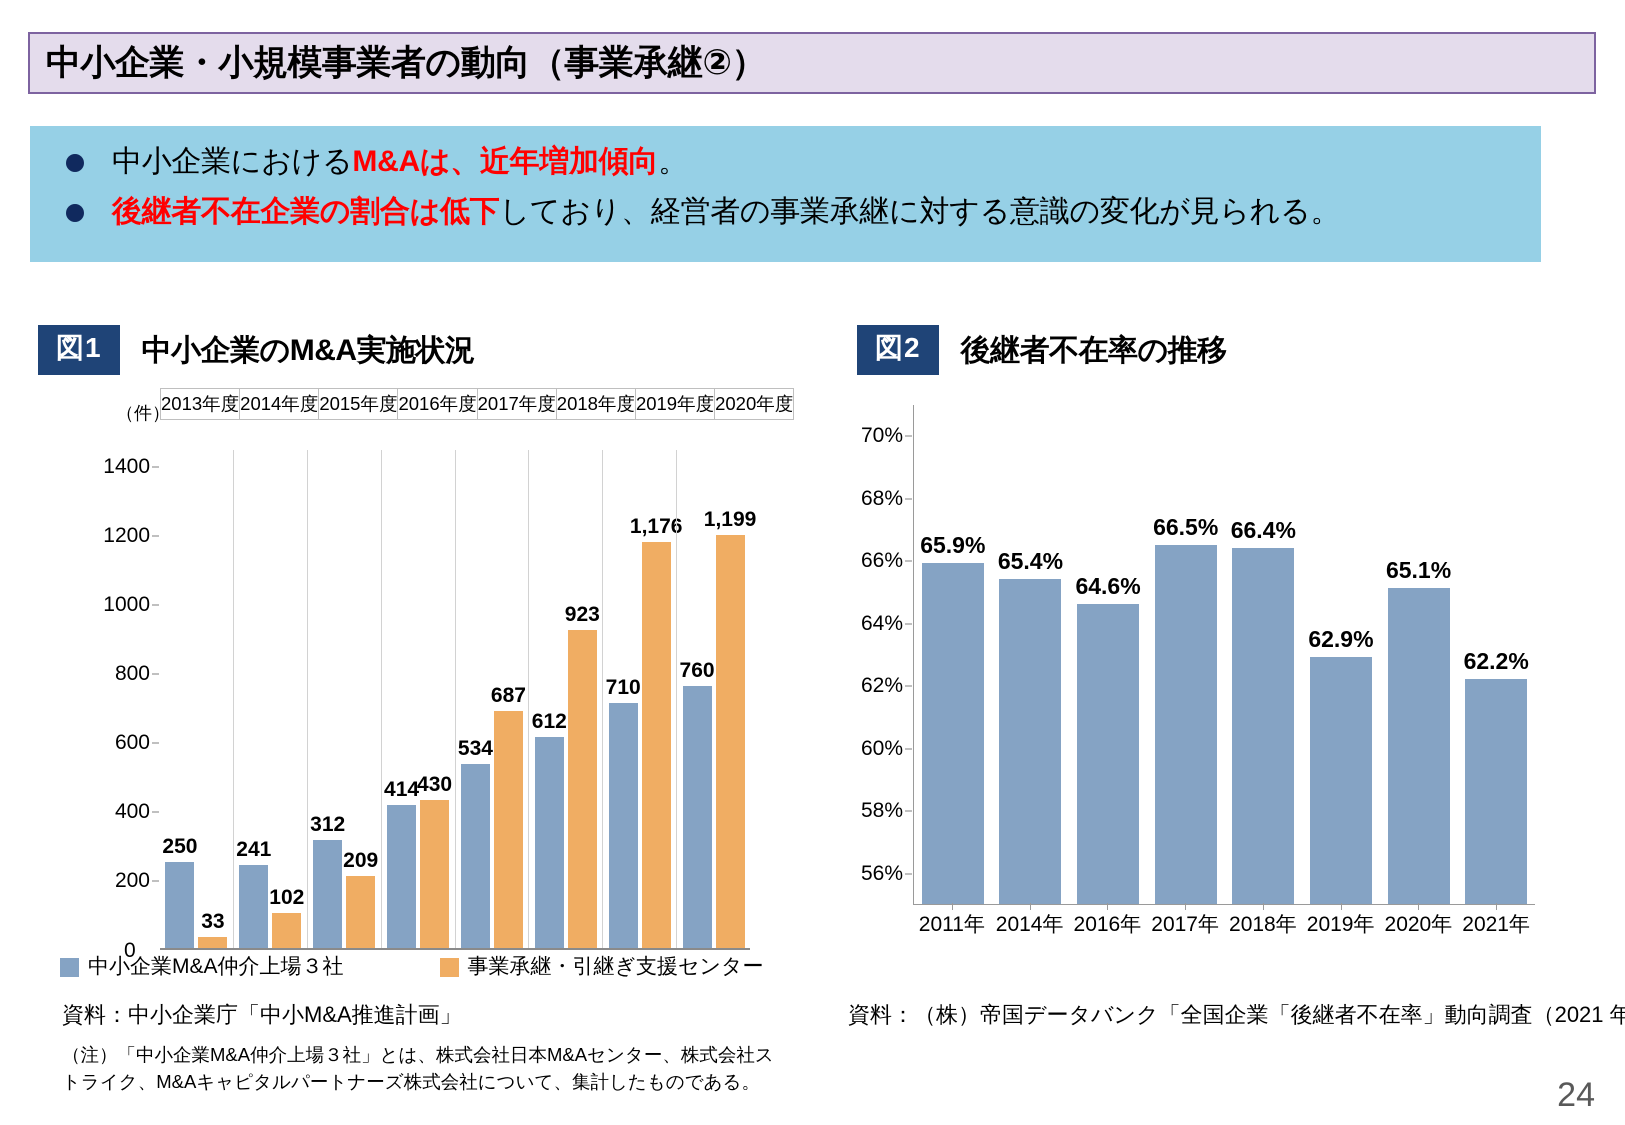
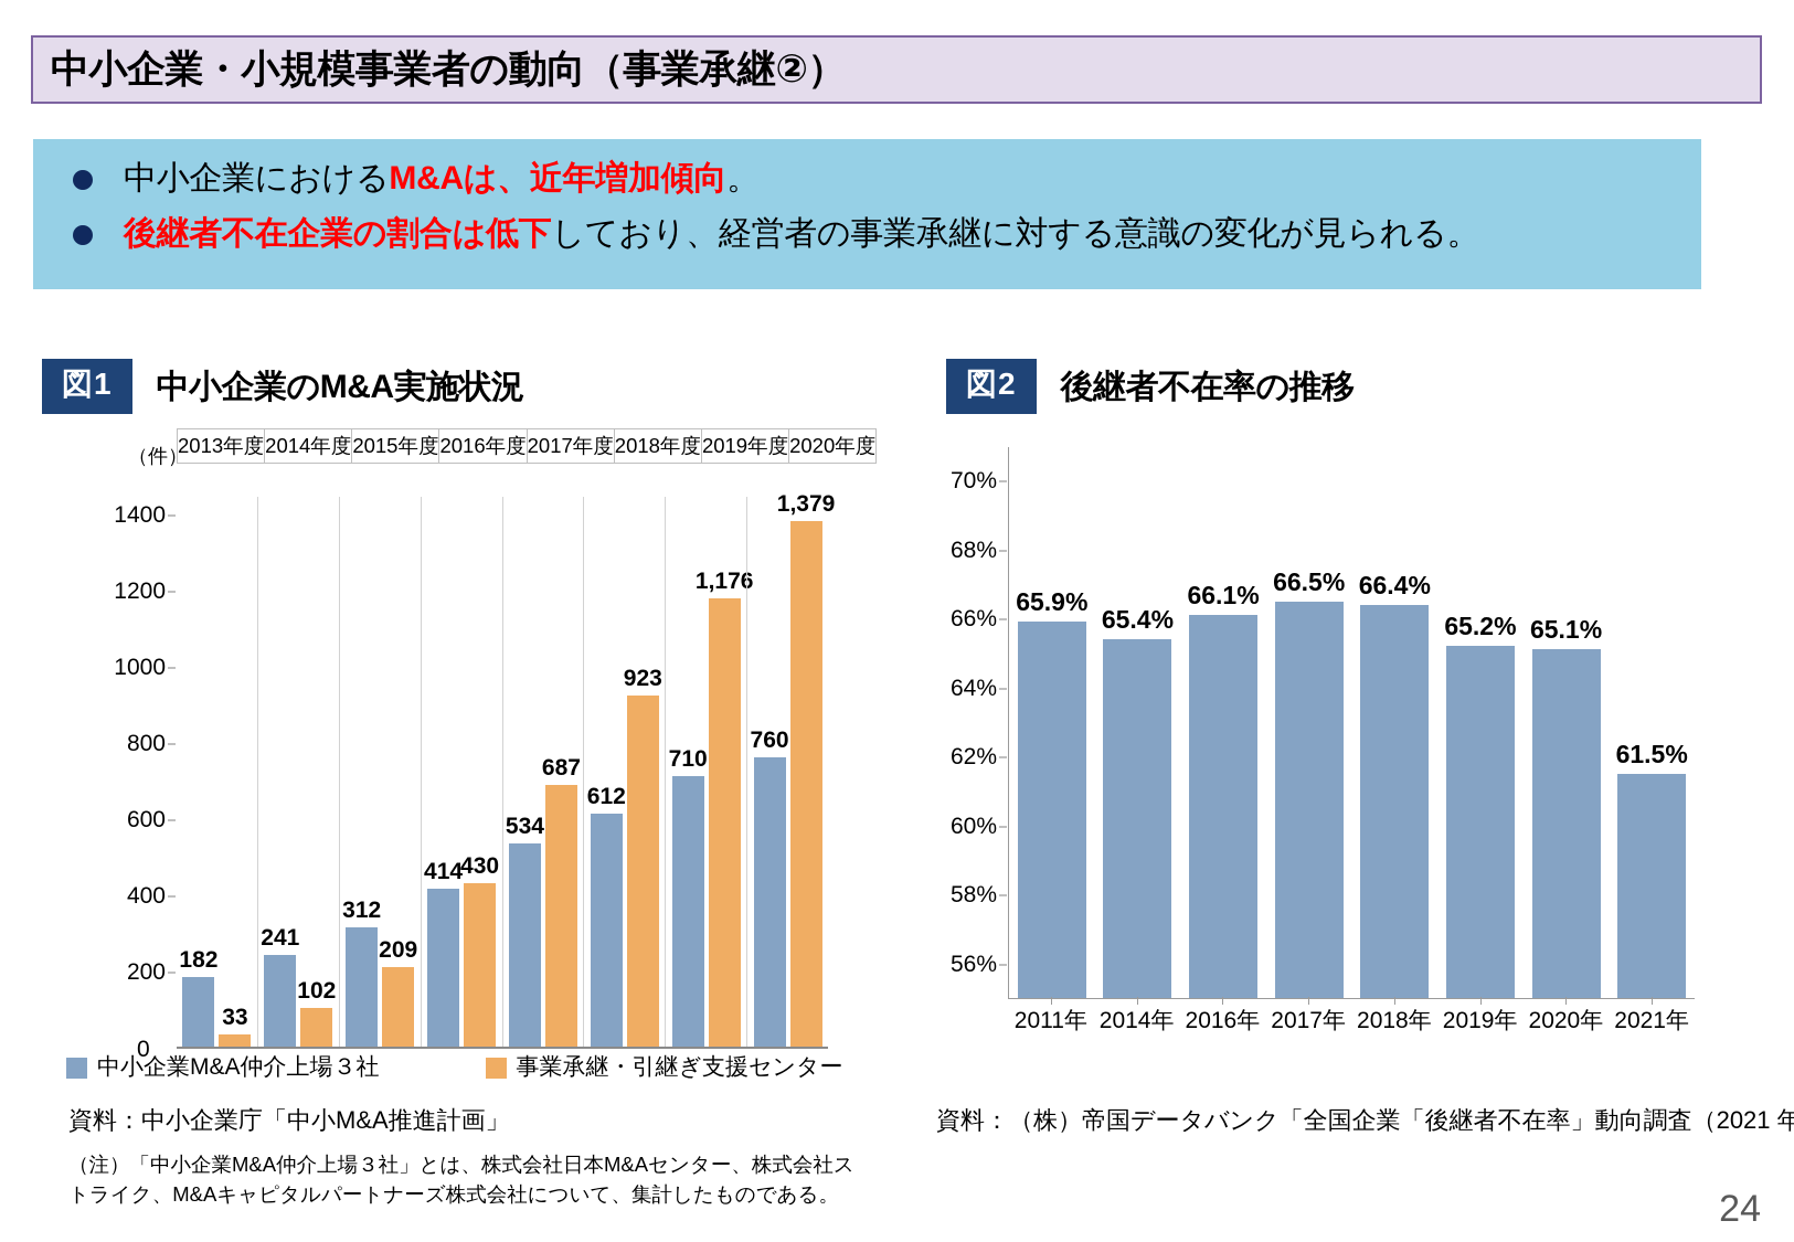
中小企業のM&A実施状況/中小企業M&A仲介上場３社/2013年度: 250 -> 182
中小企業のM&A実施状況/事業承継・引継ぎ支援センター/2020年度: 1,199 -> 1,379
後継者不在率の推移/2016年: 64.6% -> 66.1%
後継者不在率の推移/2019年: 62.9% -> 65.2%
後継者不在率の推移/2021年: 62.2% -> 61.5%
